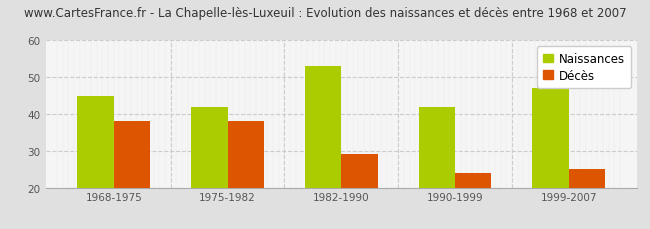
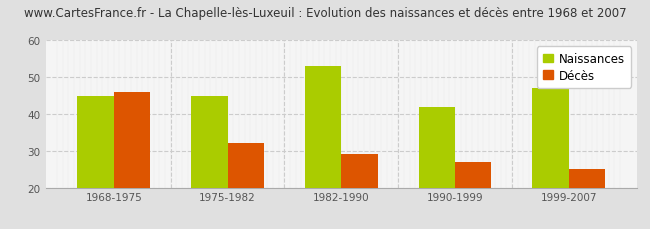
Décès/1968-1975: 38 -> 46
Naissances/1975-1982: 42 -> 45
Décès/1975-1982: 38 -> 32
Décès/1990-1999: 24 -> 27
